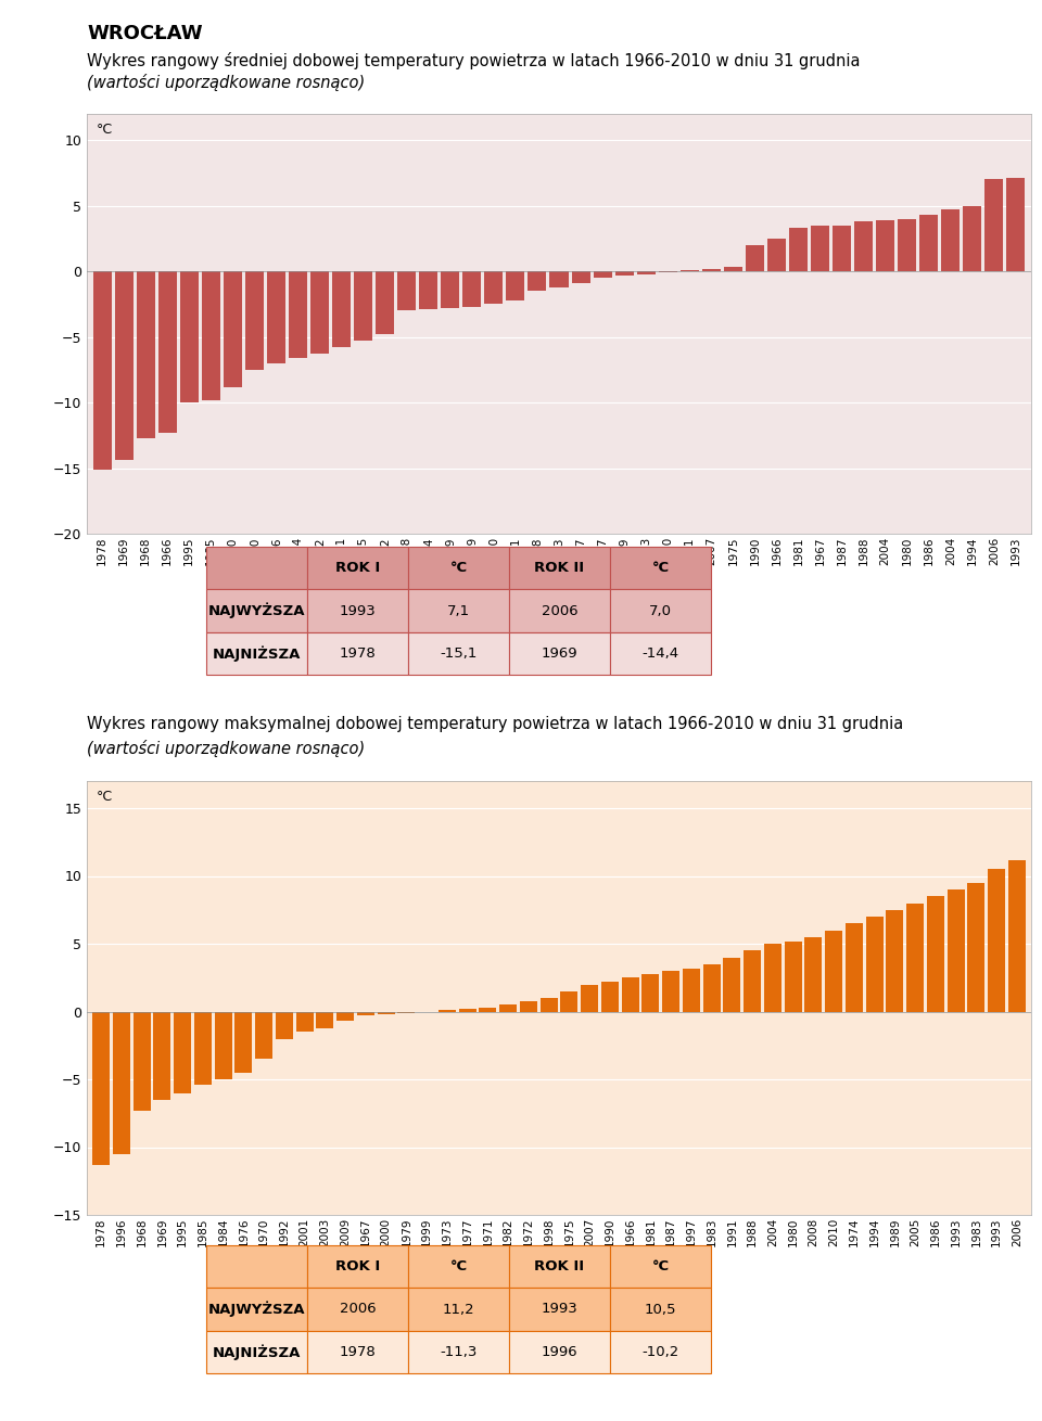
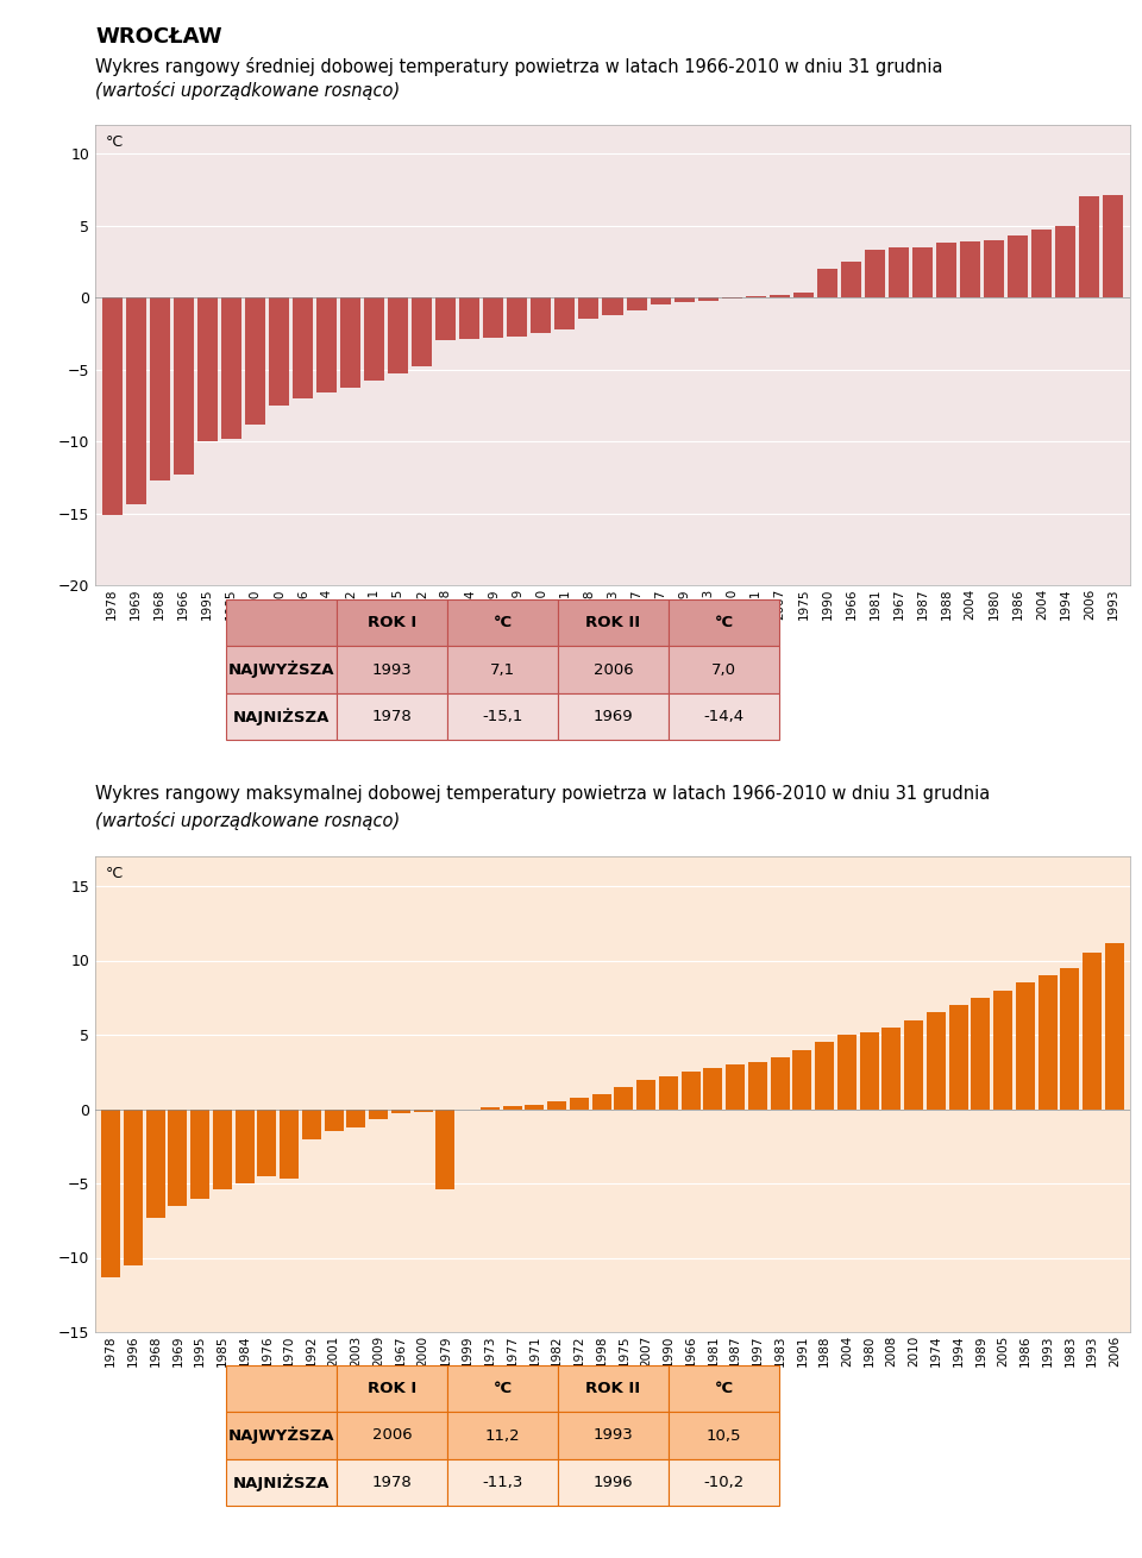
1970: -3.5 -> -4.7
1979: -0.1 -> -5.4
